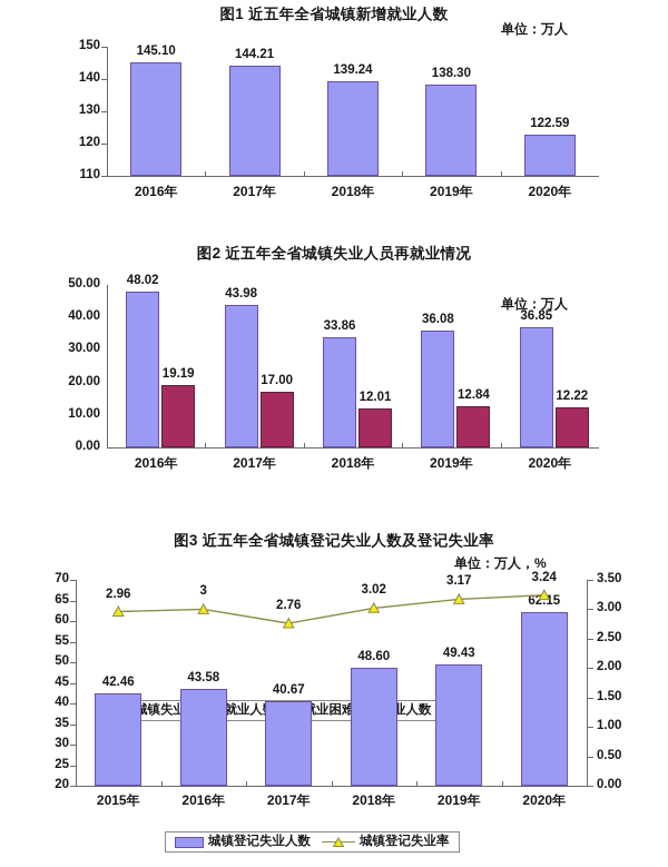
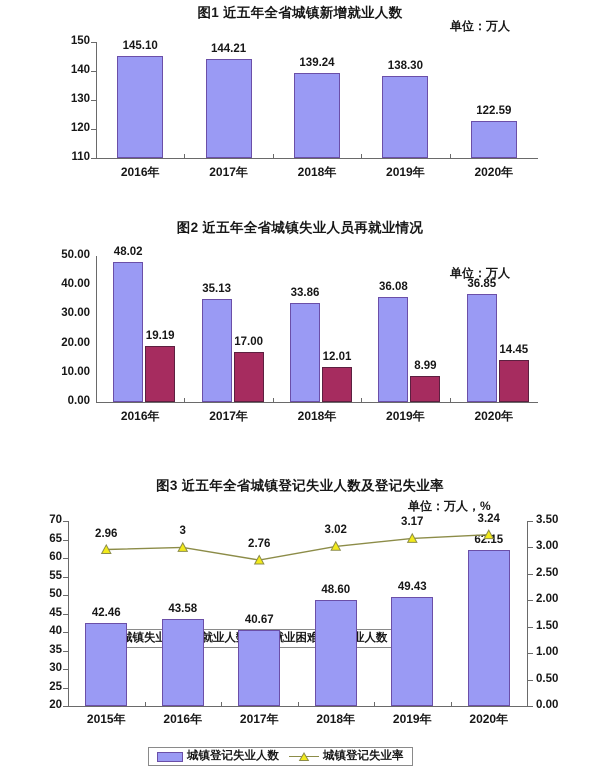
图2 近五年全省城镇失业人员再就业情况/城镇失业人员再就业人数/2017年: 43.98 -> 35.13
图2 近五年全省城镇失业人员再就业情况/就业困难人员就业人数/2019年: 12.84 -> 8.99
图2 近五年全省城镇失业人员再就业情况/就业困难人员就业人数/2020年: 12.22 -> 14.45
